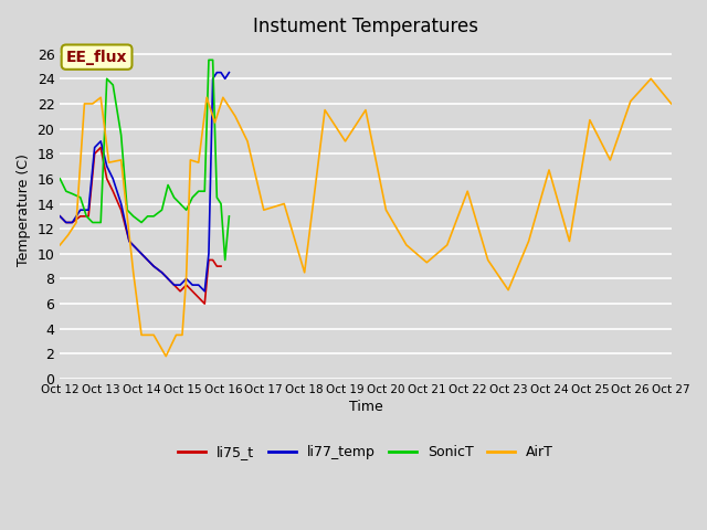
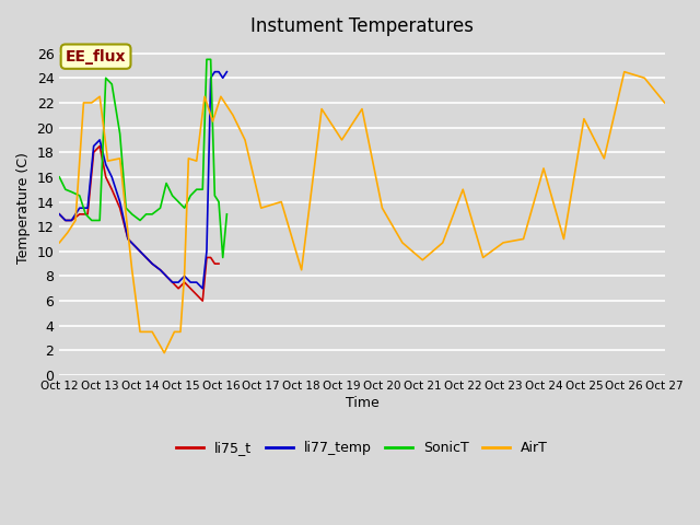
AirT/Oct 23: 7.1 -> 10.7
AirT/Oct 26: 22.2 -> 24.5
